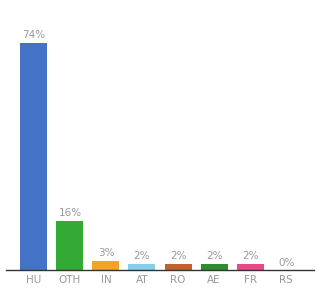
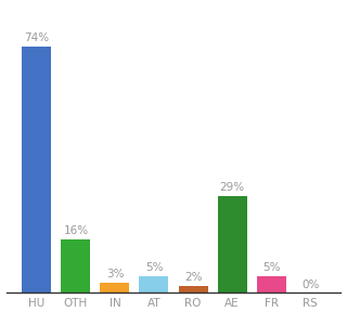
AT: 2% -> 5%
AE: 2% -> 29%
FR: 2% -> 5%
